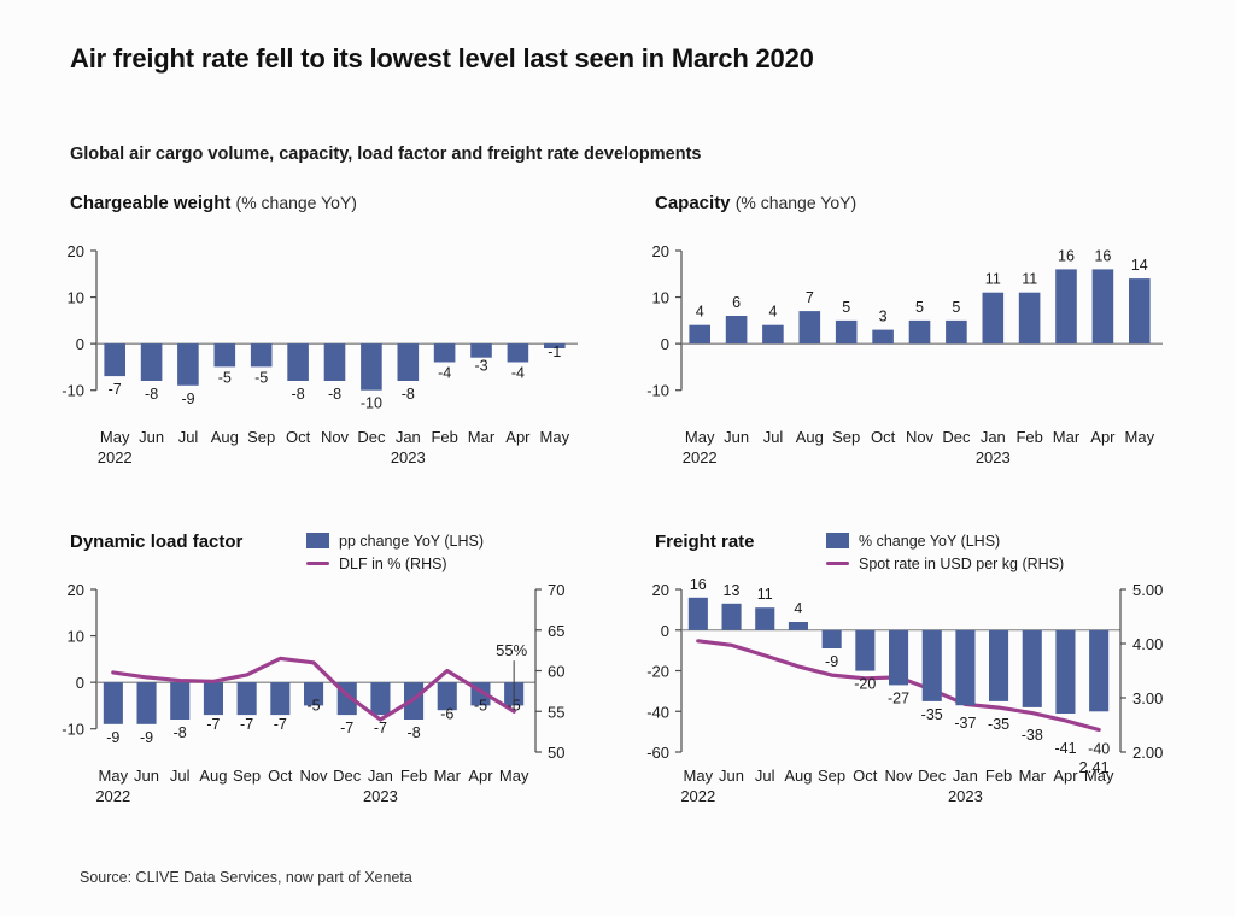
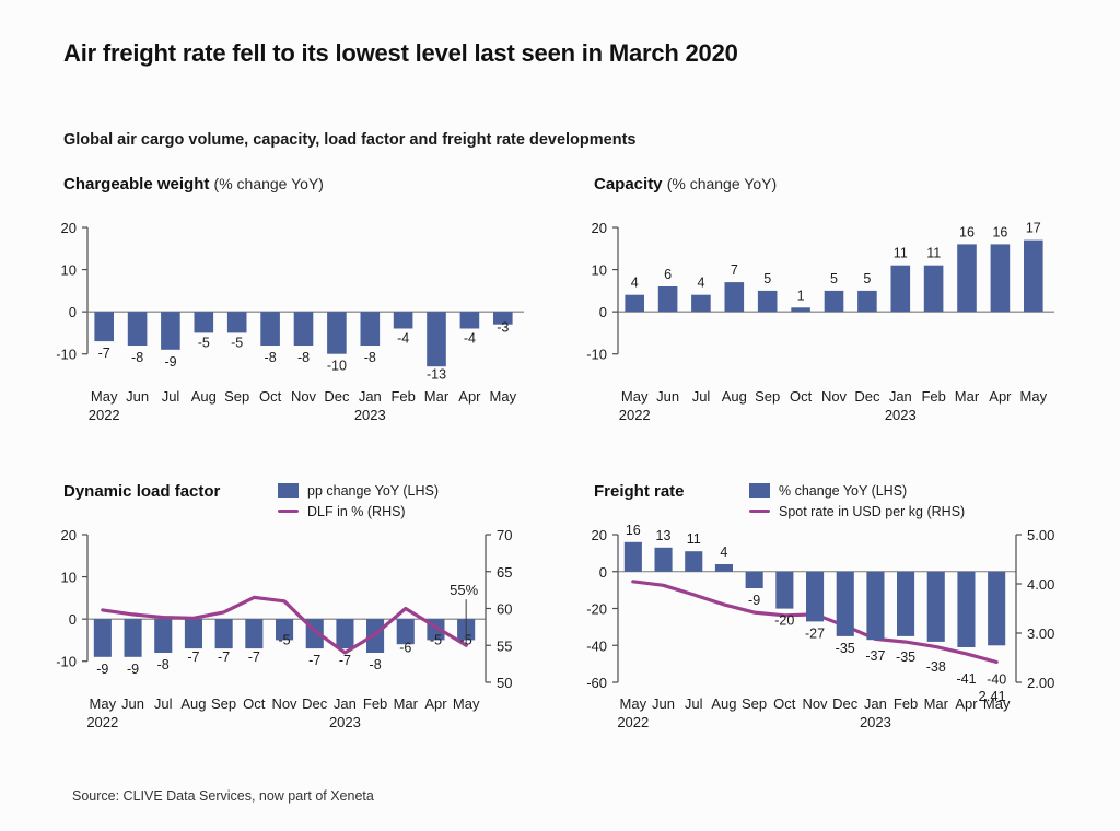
Chargeable weight (% change YoY)/Mar: -3 -> -13
Chargeable weight (% change YoY)/May: -1 -> -3
Capacity (% change YoY)/Oct: 3 -> 1
Capacity (% change YoY)/May: 14 -> 17
